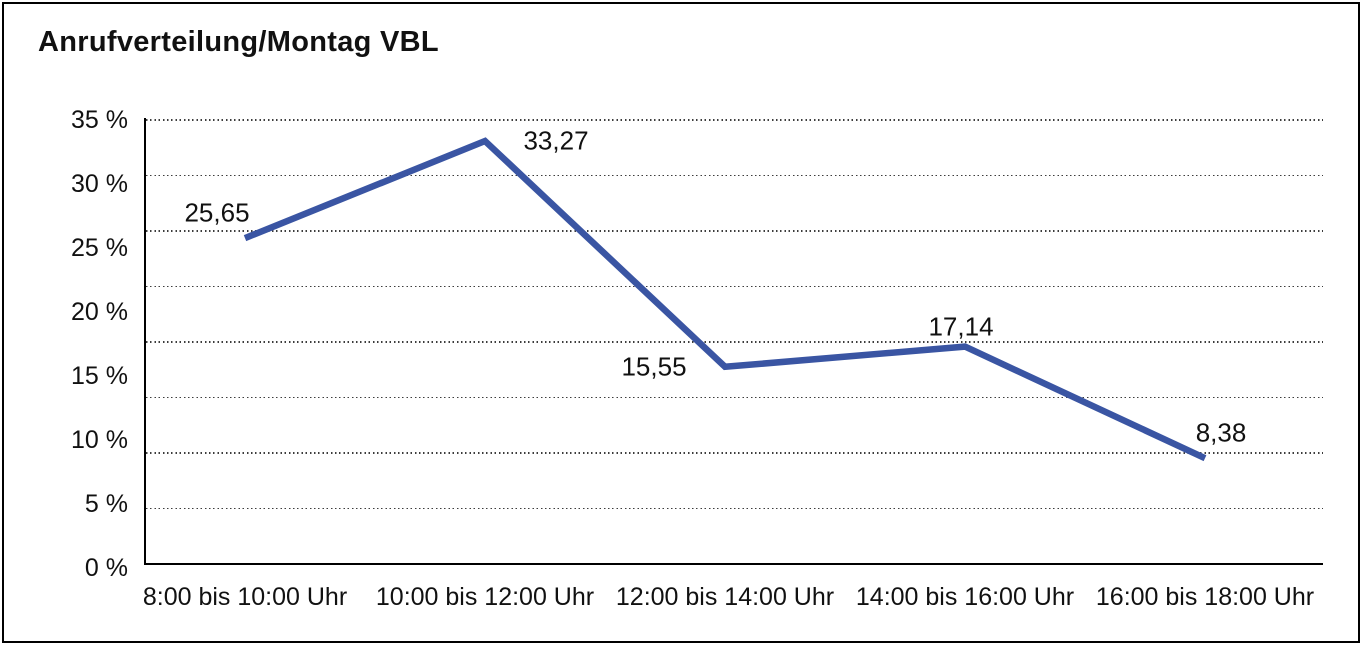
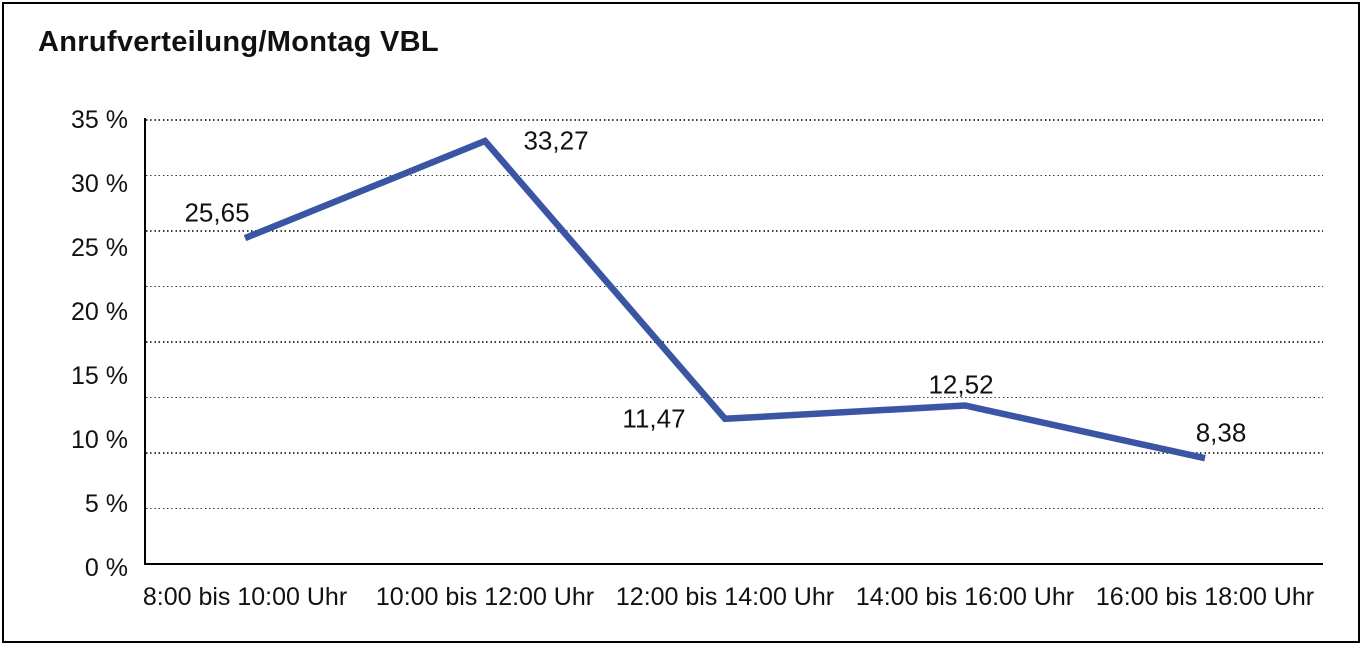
12:00 bis 14:00 Uhr: 15,55 -> 11,47
14:00 bis 16:00 Uhr: 17,14 -> 12,52
